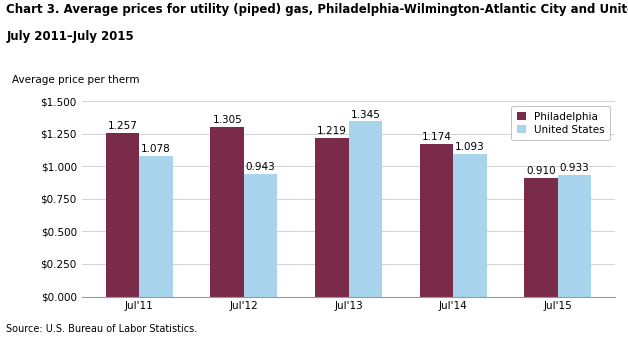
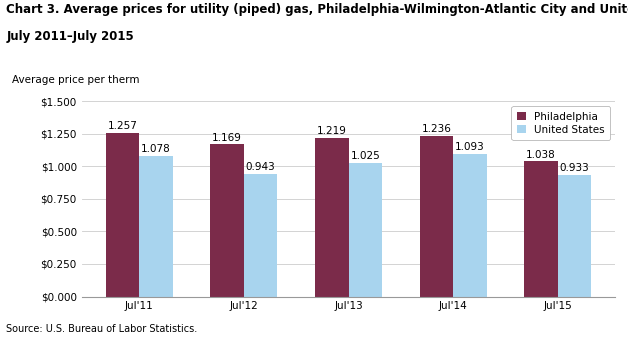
Philadelphia/Jul'12: 1.305 -> 1.169
United States/Jul'13: 1.345 -> 1.025
Philadelphia/Jul'14: 1.174 -> 1.236
Philadelphia/Jul'15: 0.910 -> 1.038
